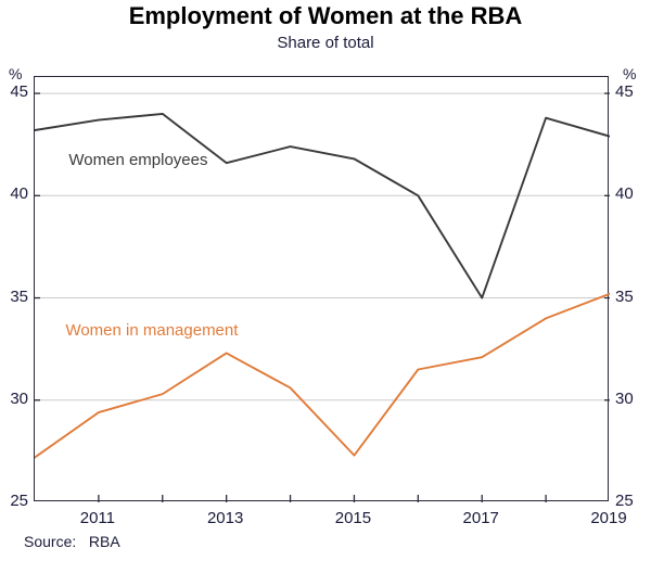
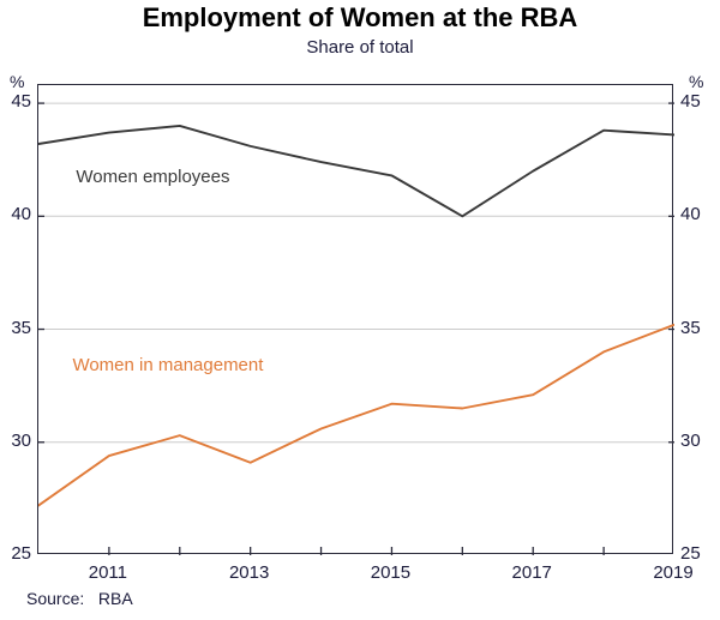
Women employees/2013: 41.6 -> 43.1
Women in management/2013: 32.3 -> 29.1
Women in management/2015: 27.3 -> 31.7
Women employees/2017: 35.0 -> 42.0
Women employees/2019: 42.9 -> 43.6
